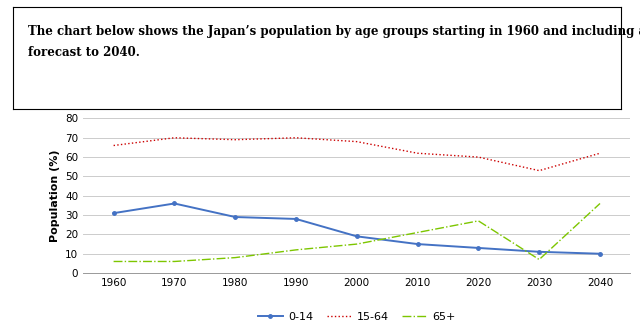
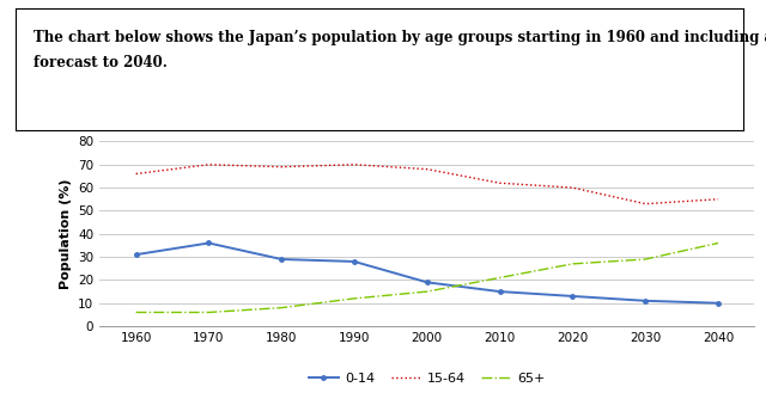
65+/2030: 7 -> 29
15-64/2040: 62 -> 55
